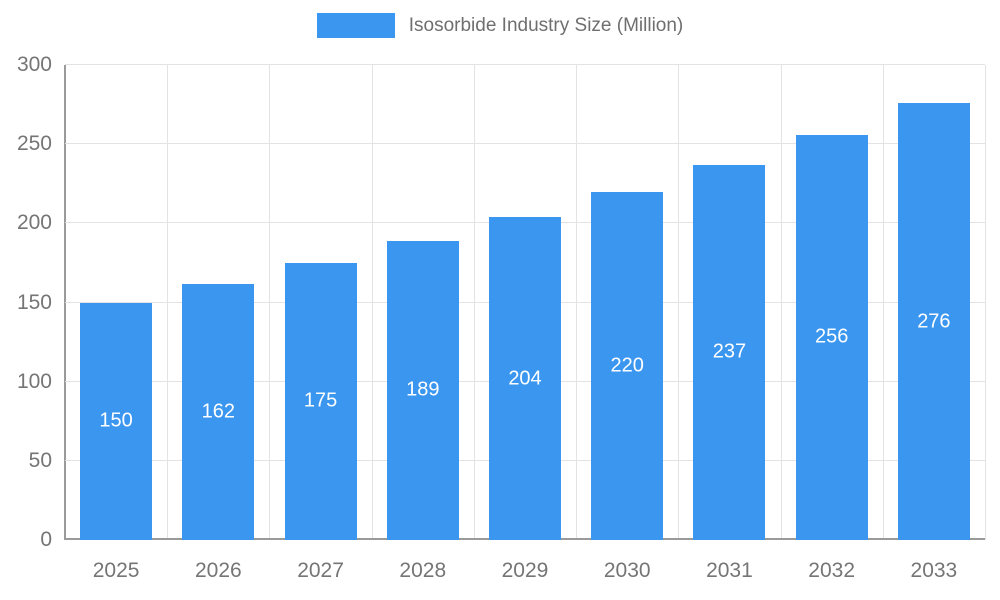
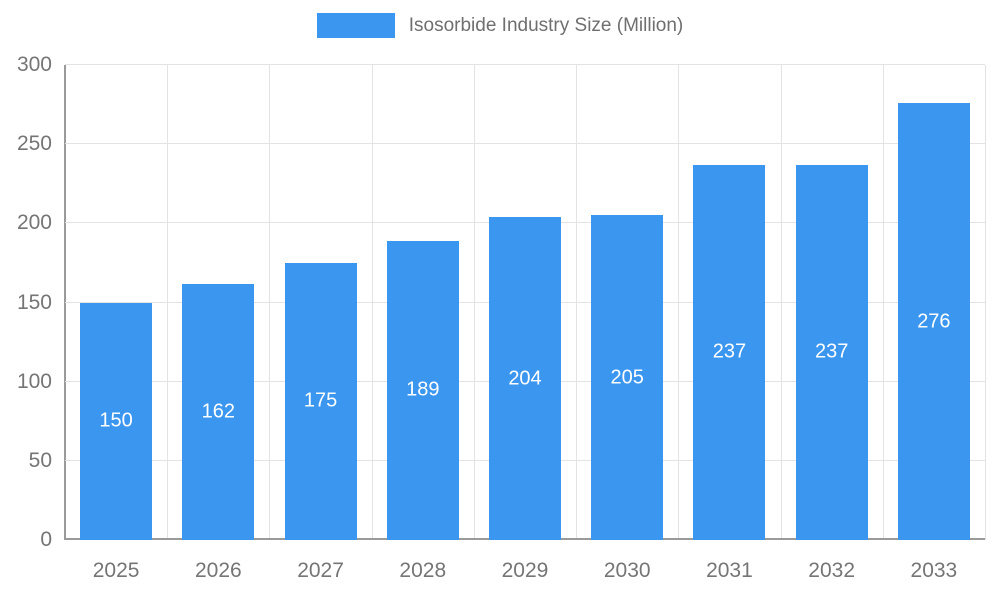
2030: 220 -> 205
2032: 256 -> 237
